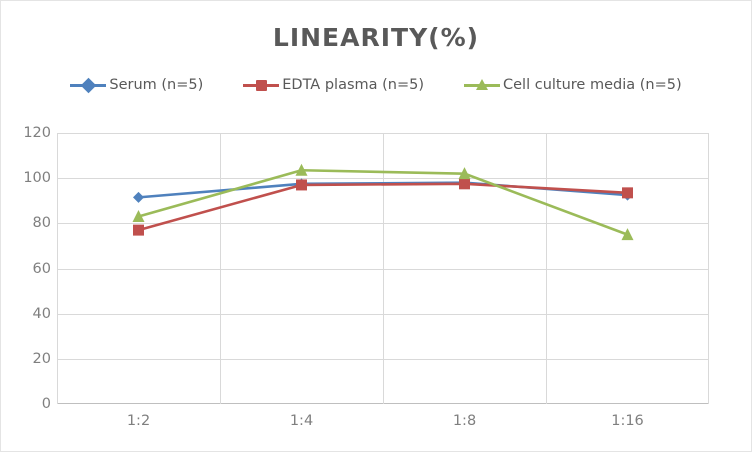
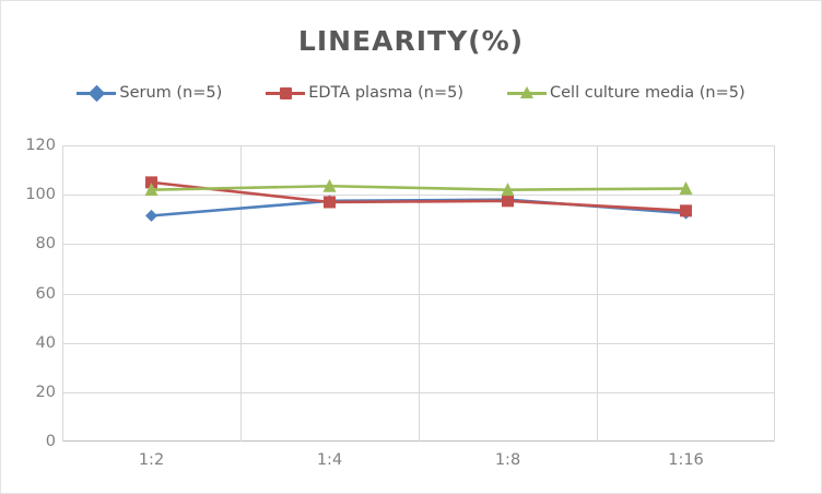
EDTA plasma (n=5)/1:2: 77 -> 105
Cell culture media (n=5)/1:2: 83 -> 102
Cell culture media (n=5)/1:16: 75 -> 102
